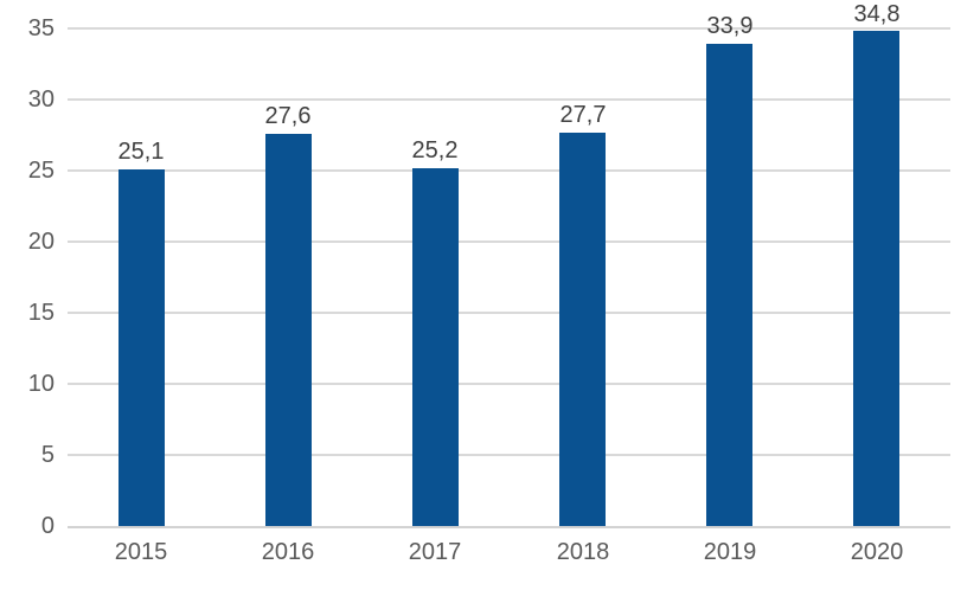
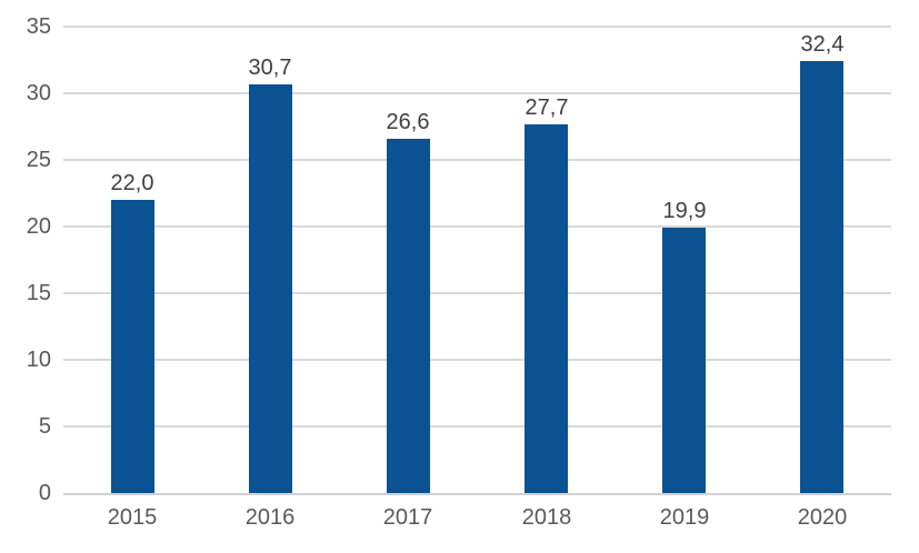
2015: 25,1 -> 22,0
2016: 27,6 -> 30,7
2017: 25,2 -> 26,6
2019: 33,9 -> 19,9
2020: 34,8 -> 32,4
